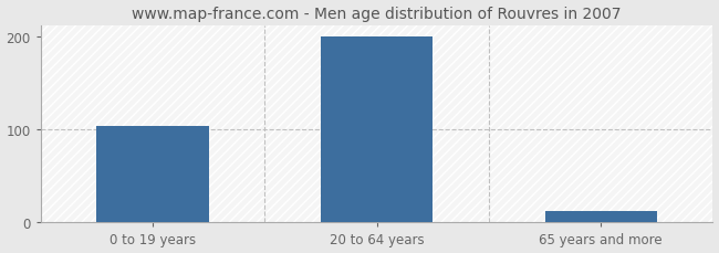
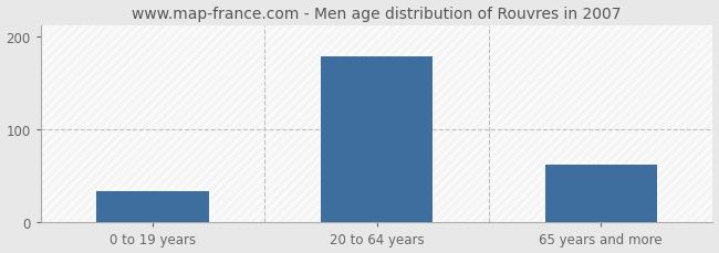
0 to 19 years: 103 -> 34
20 to 64 years: 200 -> 178
65 years and more: 12 -> 62
